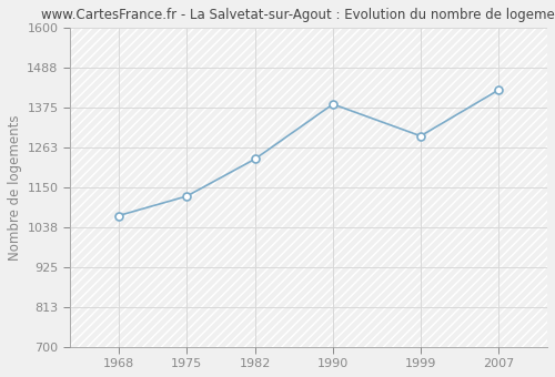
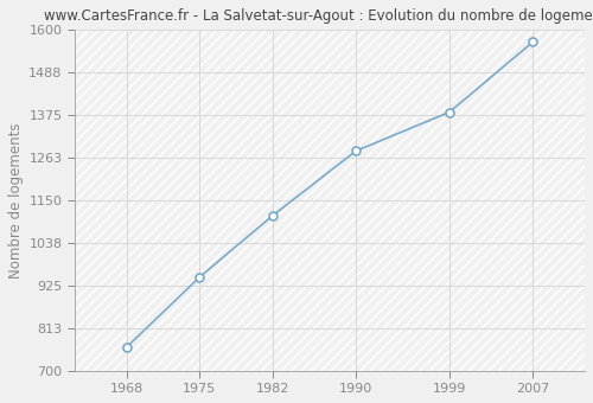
1968: 1070 -> 762
1975: 1125 -> 947
1982: 1230 -> 1109
1990: 1385 -> 1280
1999: 1295 -> 1383
2007: 1425 -> 1568
